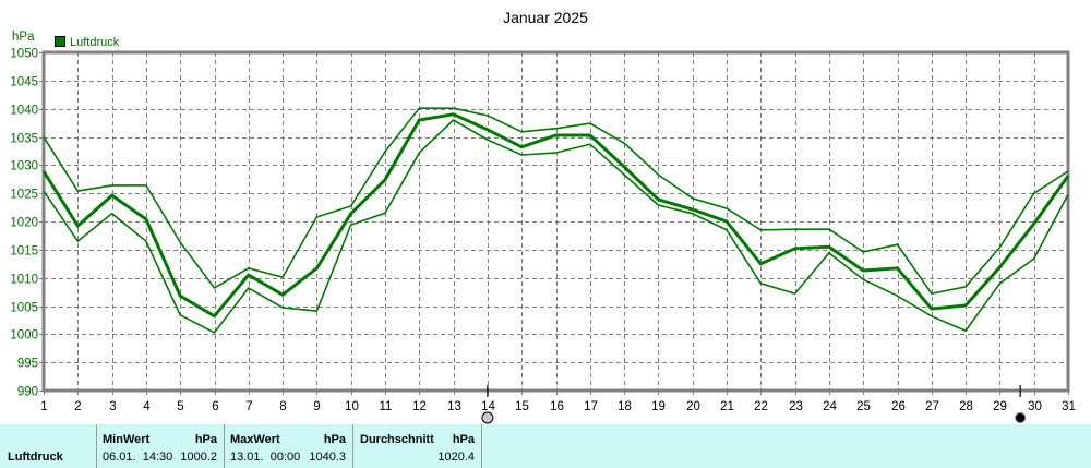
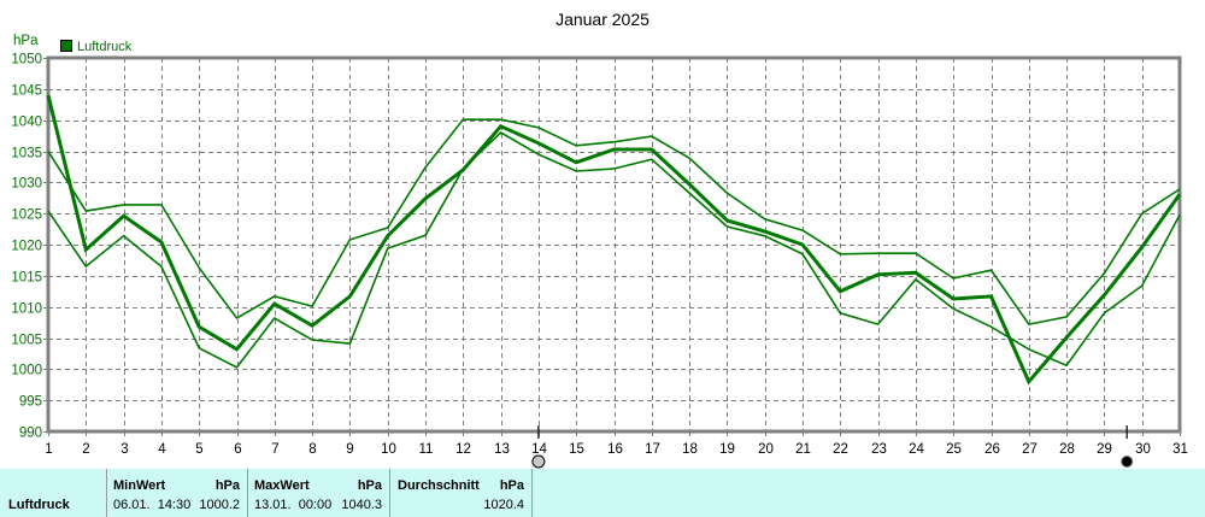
Luftdruck/1: 1029 -> 1044
Luftdruck/12: 1038 -> 1032
Luftdruck/27: 1004 -> 998
